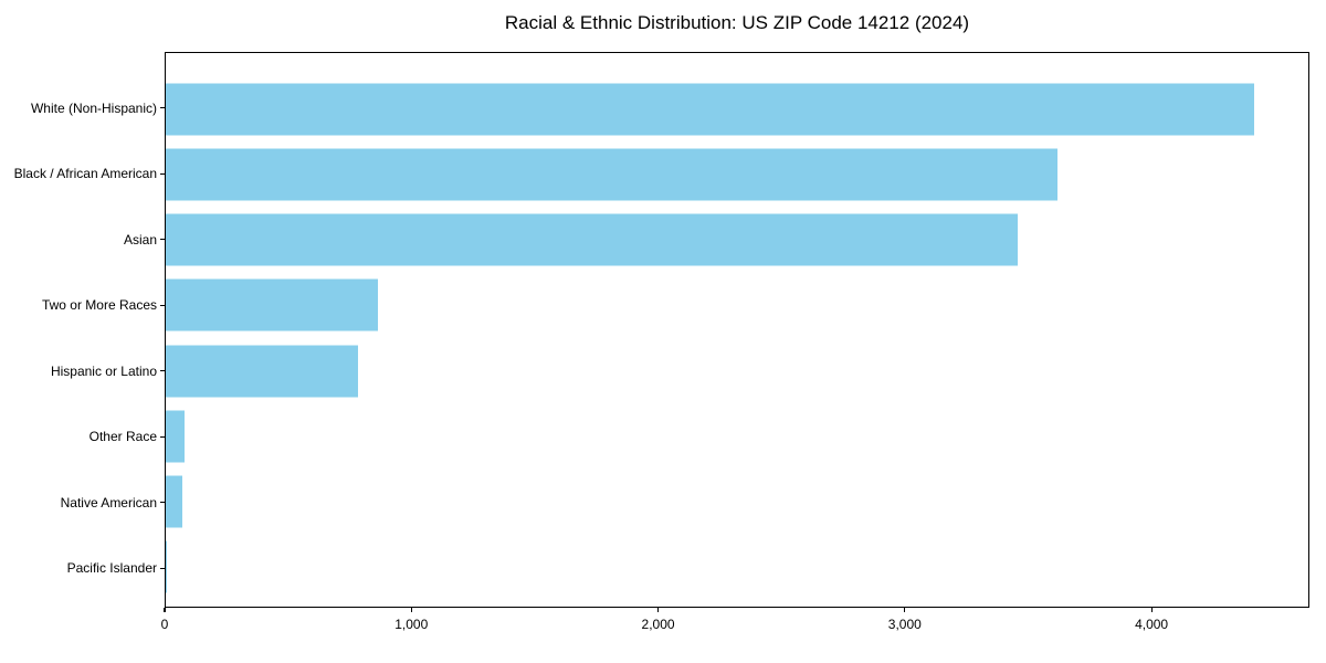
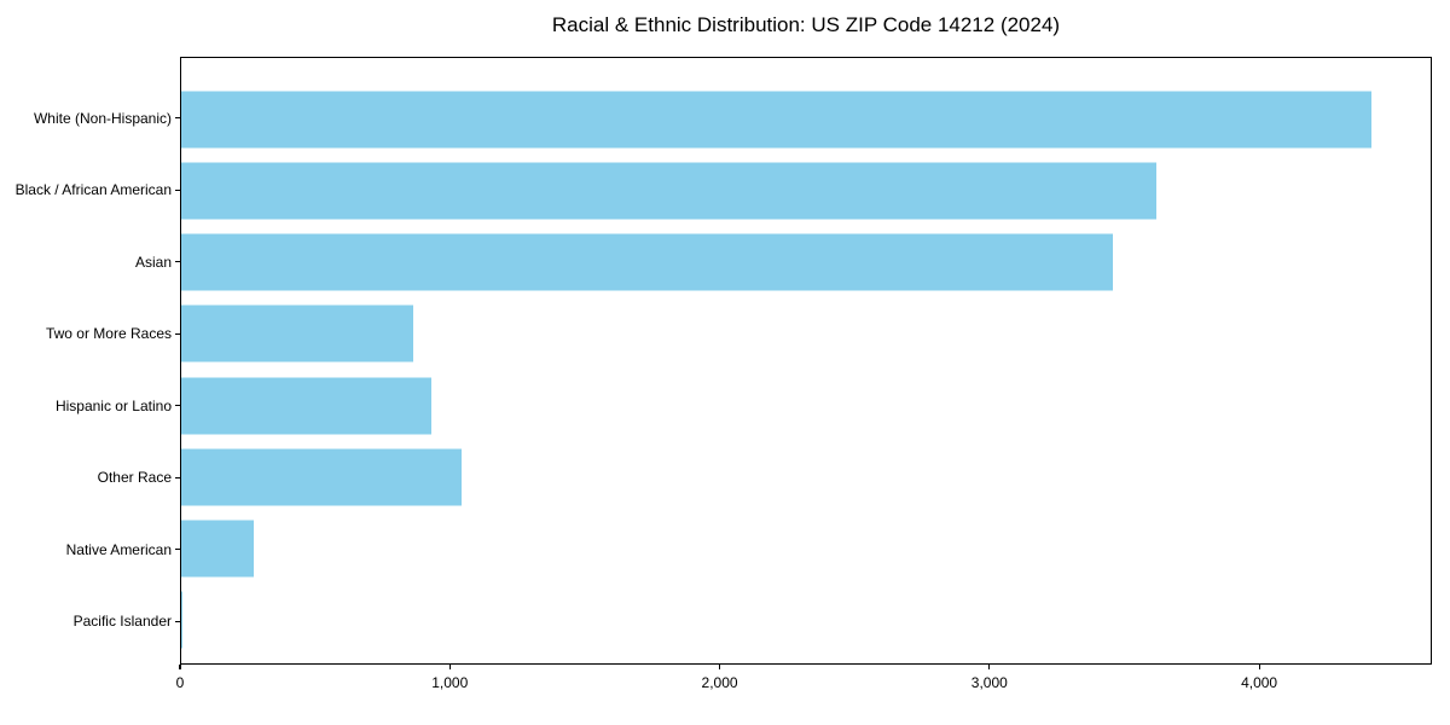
Hispanic or Latino: 780 -> 930
Other Race: 80 -> 1040
Native American: 70 -> 270
